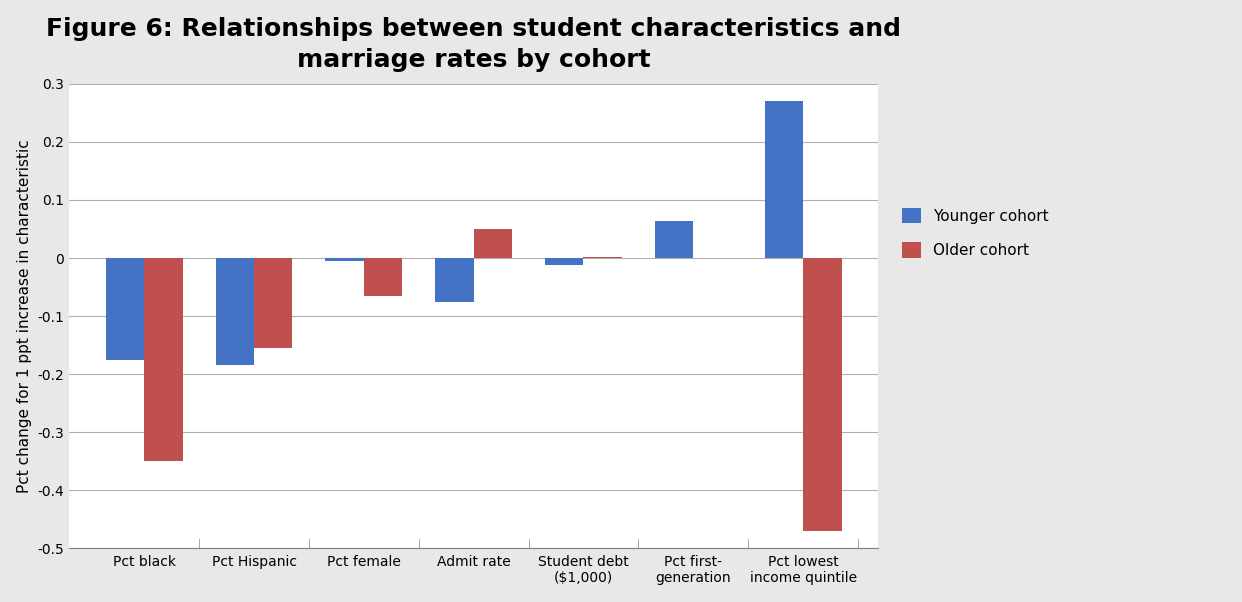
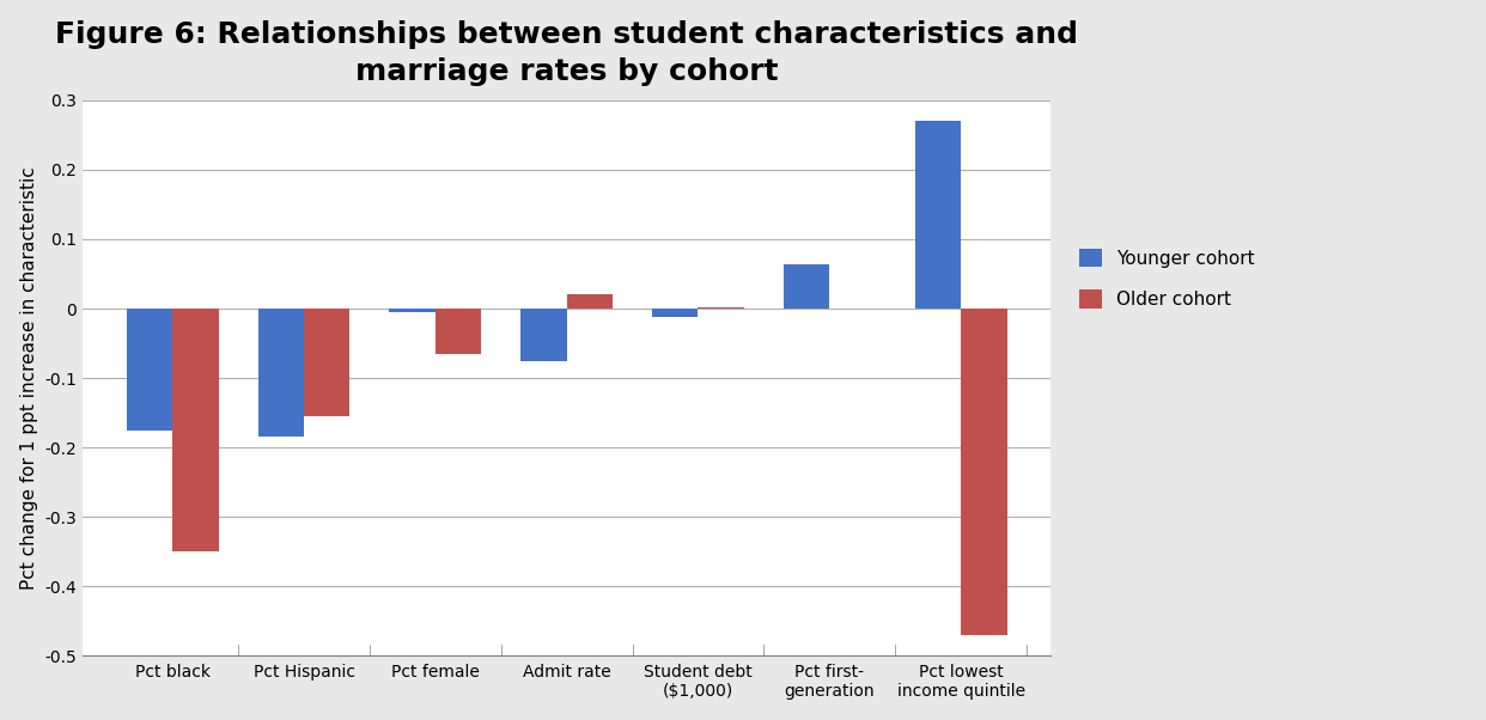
Older cohort/Admit rate: 0.050 -> 0.020
